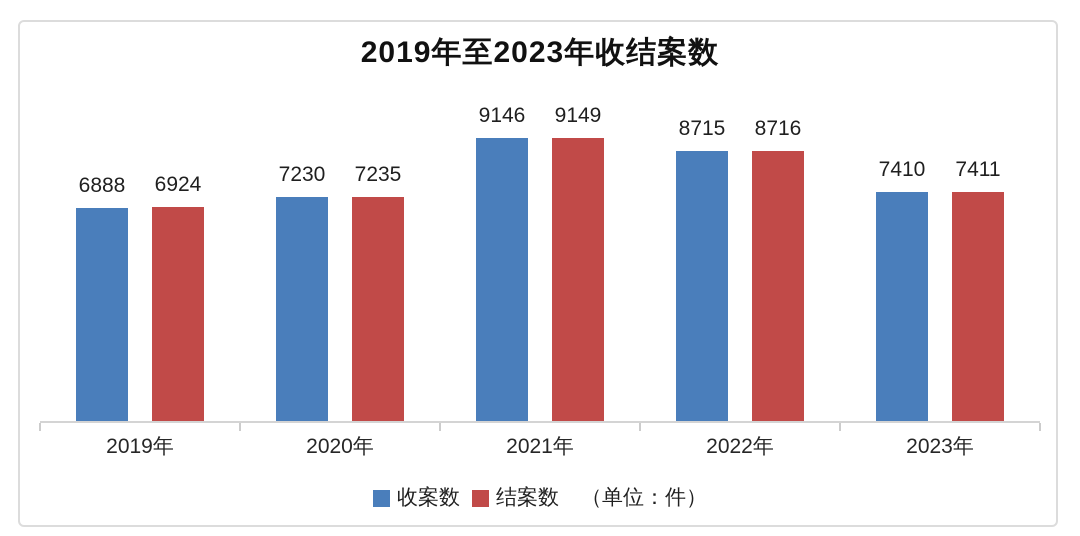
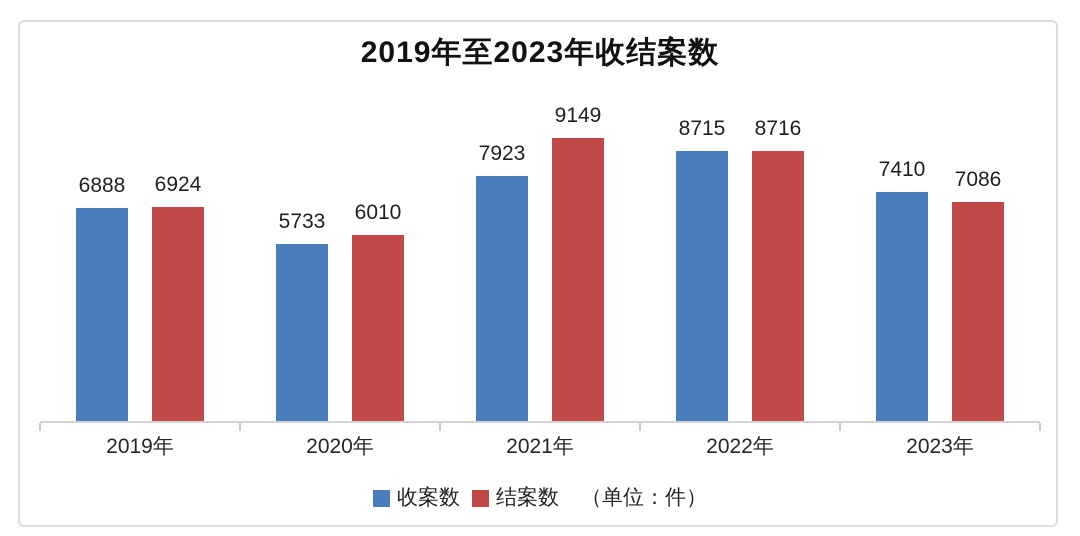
收案数/2020年: 7230 -> 5733
结案数/2020年: 7235 -> 6010
收案数/2021年: 9146 -> 7923
结案数/2023年: 7411 -> 7086
